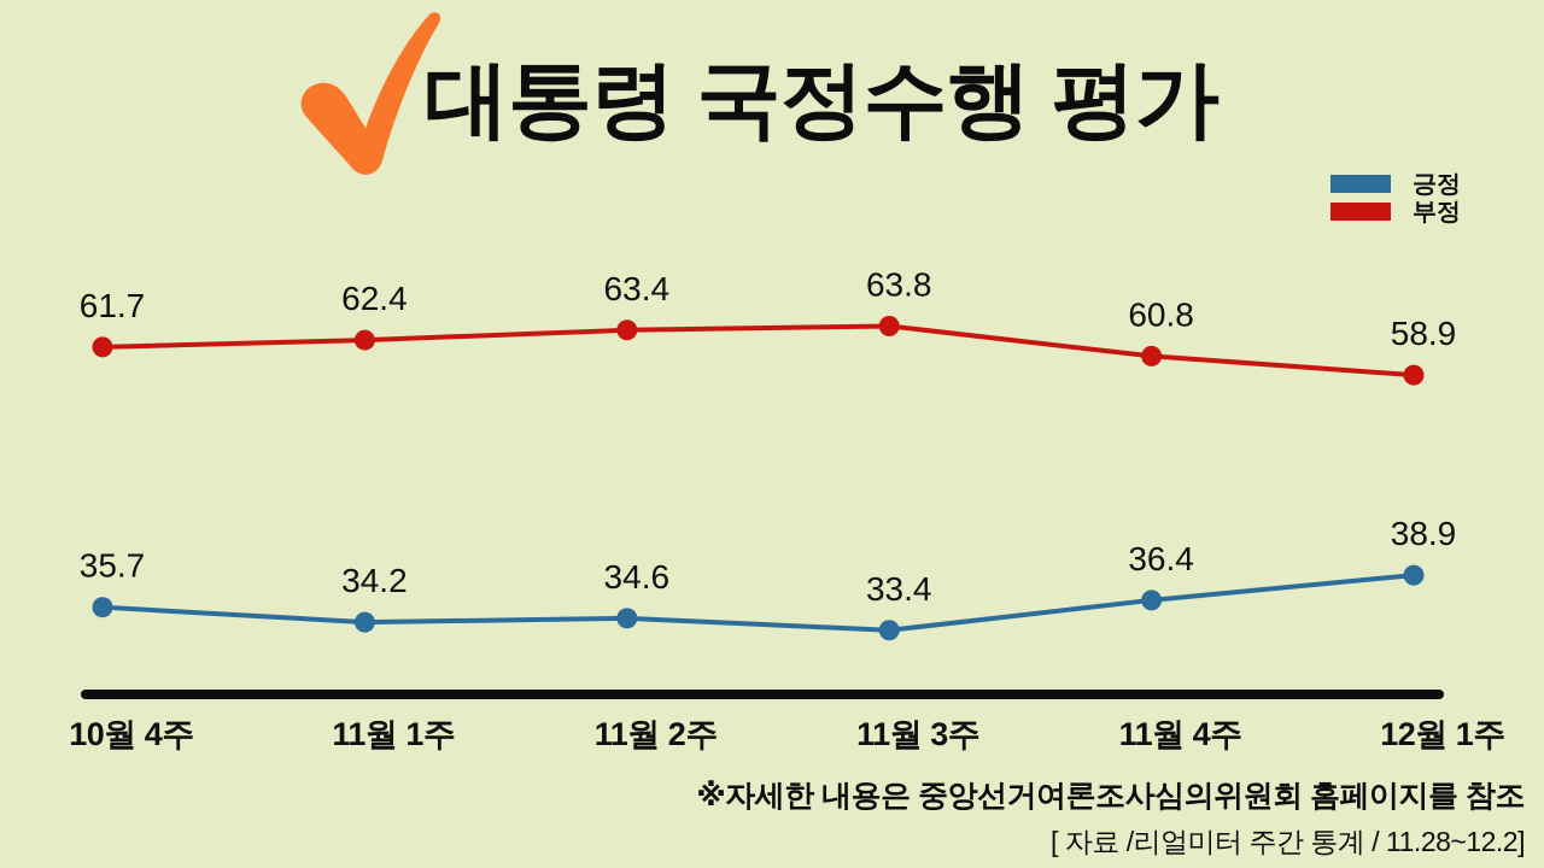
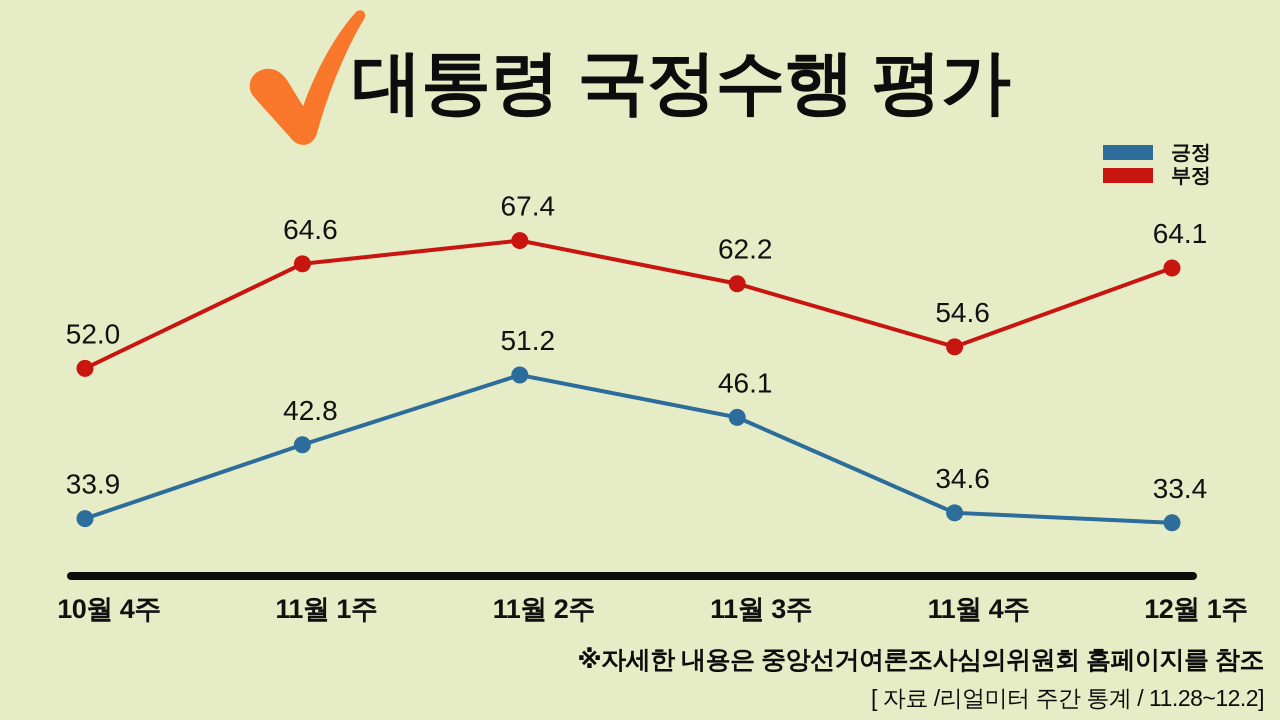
긍정/10월 4주: 35.7 -> 33.9
부정/10월 4주: 61.7 -> 52.0
긍정/11월 1주: 34.2 -> 42.8
부정/11월 1주: 62.4 -> 64.6
긍정/11월 2주: 34.6 -> 51.2
부정/11월 2주: 63.4 -> 67.4
긍정/11월 3주: 33.4 -> 46.1
부정/11월 3주: 63.8 -> 62.2
긍정/11월 4주: 36.4 -> 34.6
부정/11월 4주: 60.8 -> 54.6
긍정/12월 1주: 38.9 -> 33.4
부정/12월 1주: 58.9 -> 64.1
